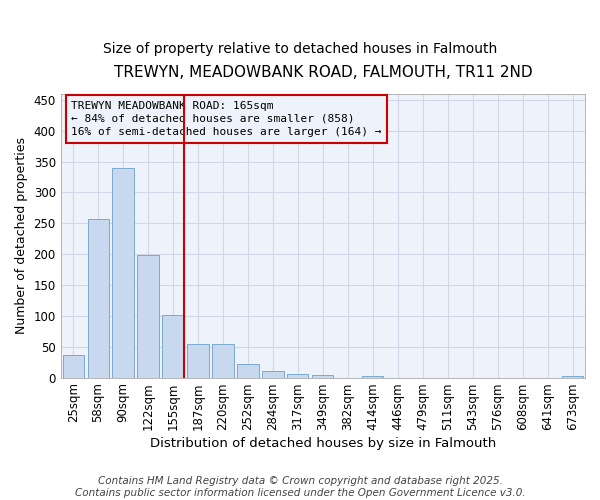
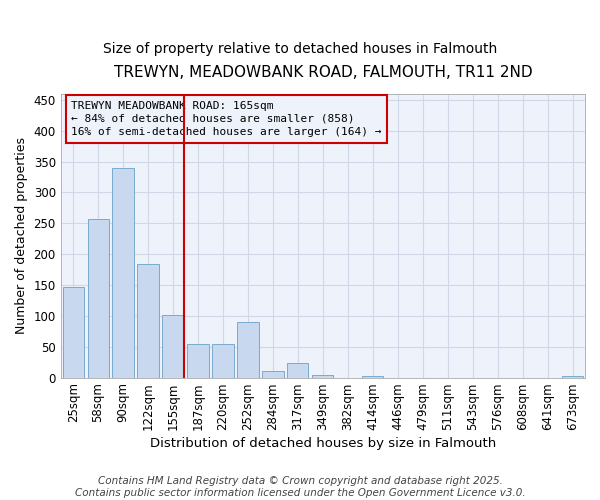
25sqm: 37 -> 146
122sqm: 198 -> 184
252sqm: 22 -> 90
317sqm: 5 -> 24
